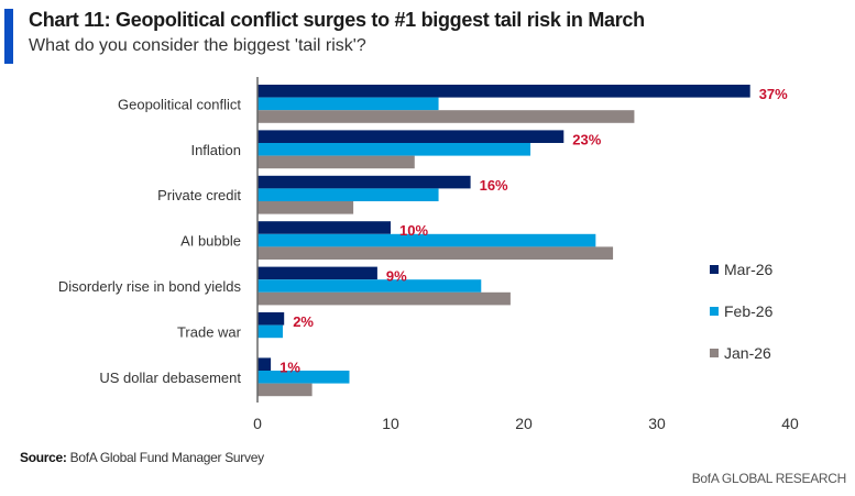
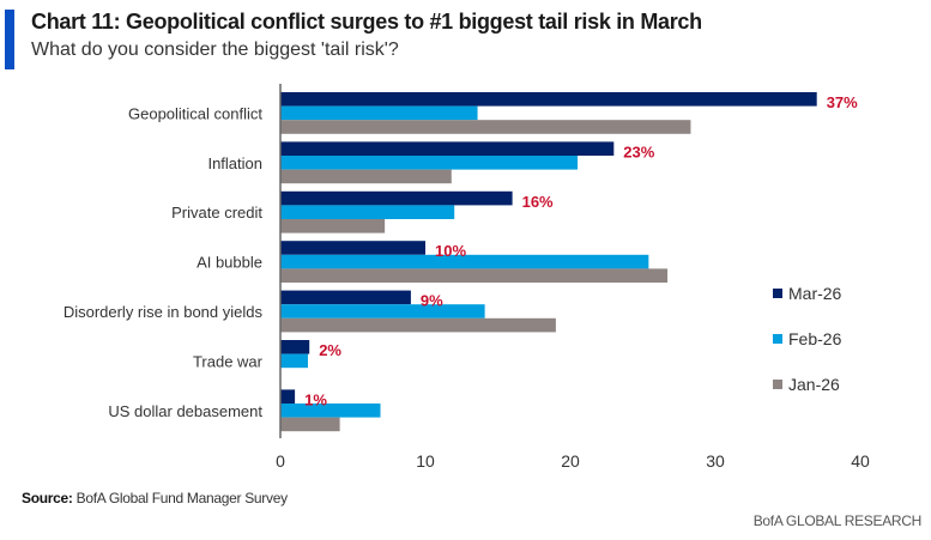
Feb-26/Private credit: 13.6 -> 12.0
Feb-26/Disorderly rise in bond yields: 16.8 -> 14.1
